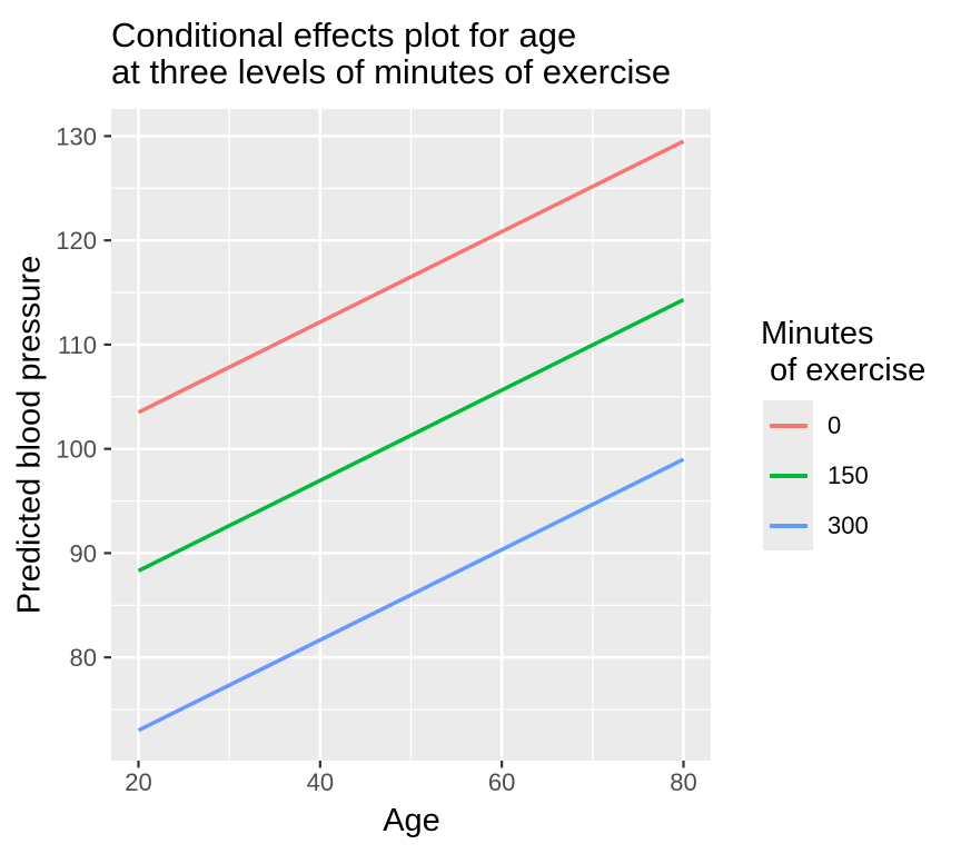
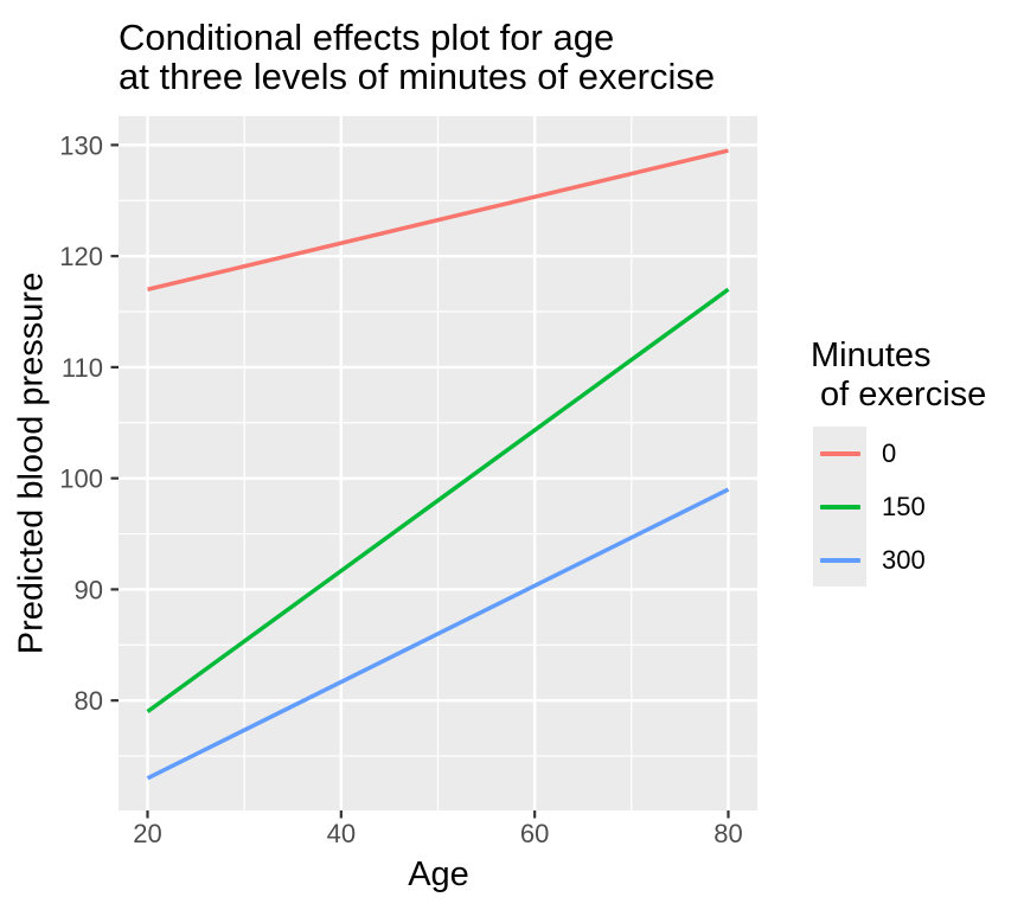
0/20: 104 -> 117
150/20: 88 -> 79
150/80: 114 -> 117
